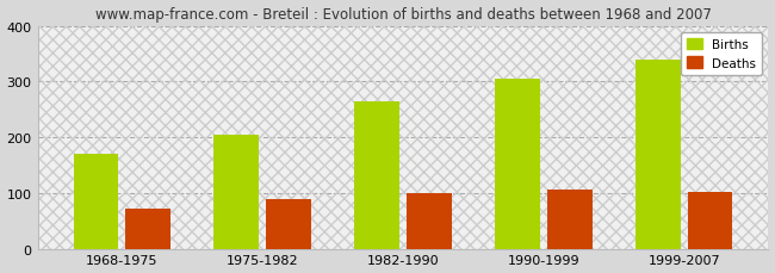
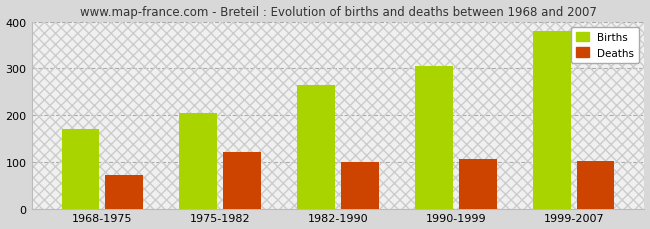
Deaths/1975-1982: 88 -> 120
Births/1999-2007: 340 -> 380
